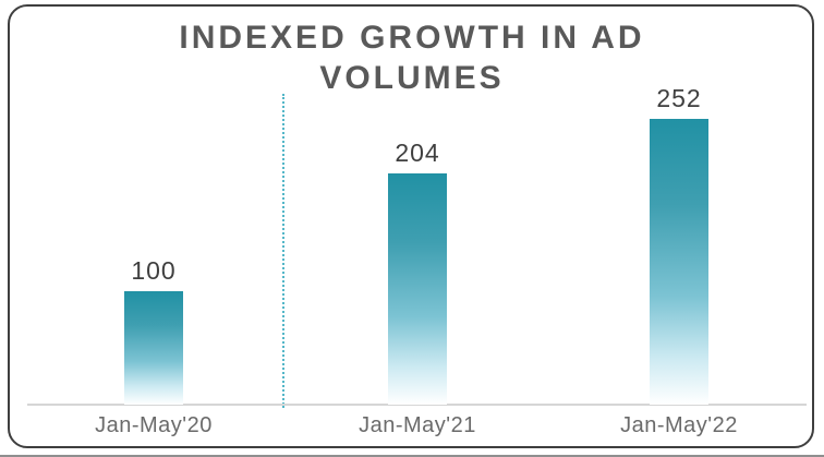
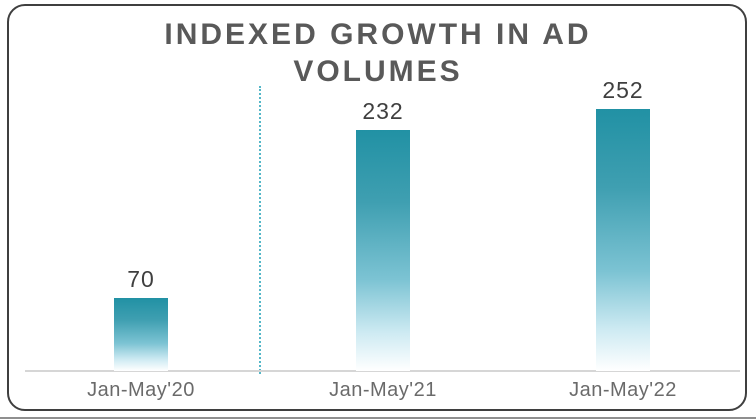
Jan-May'20: 100 -> 70
Jan-May'21: 204 -> 232
